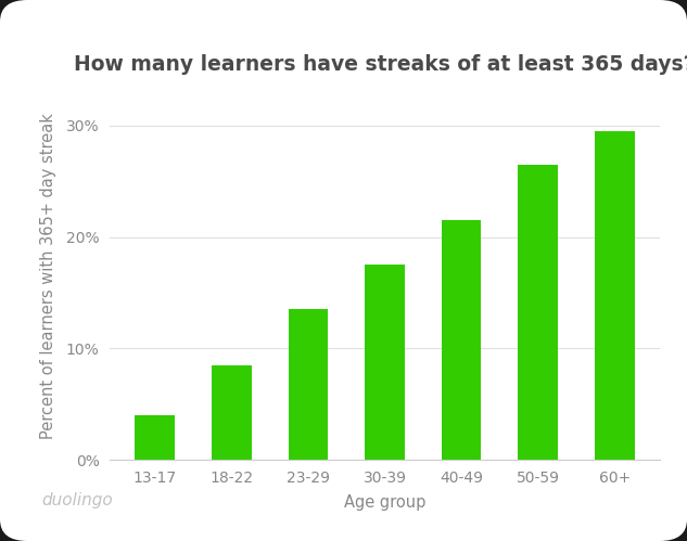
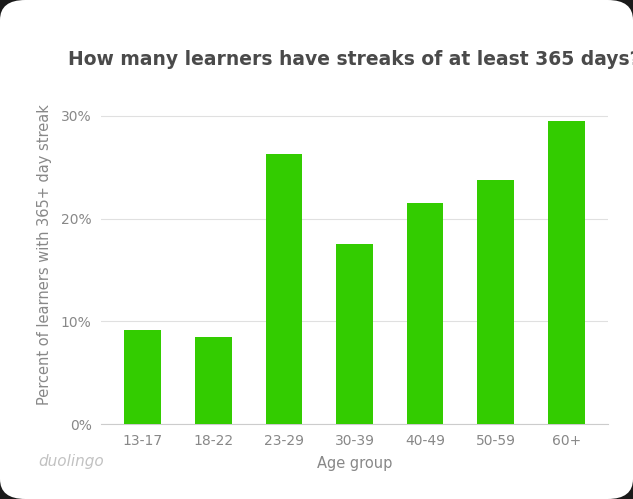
13-17: 4.0% -> 9.2%
23-29: 13.5% -> 26.3%
50-59: 26.5% -> 23.7%
